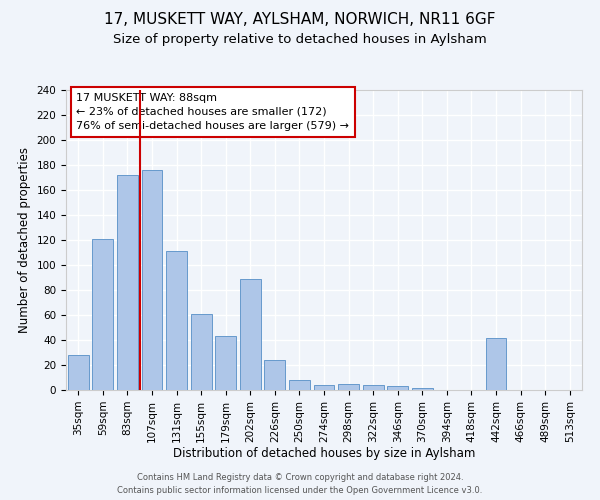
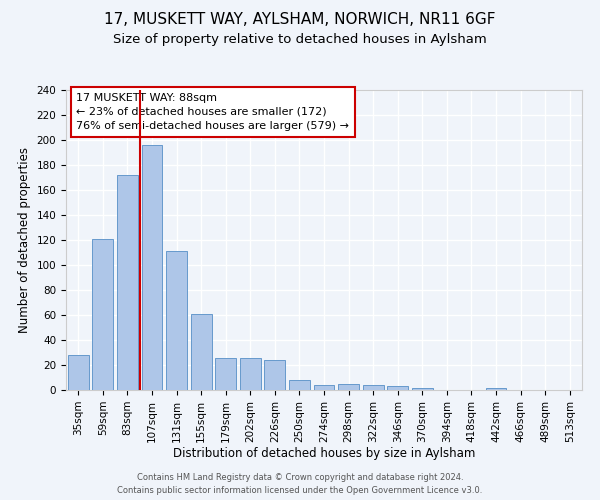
107sqm: 176 -> 196
179sqm: 43 -> 26
202sqm: 89 -> 26
442sqm: 42 -> 2
